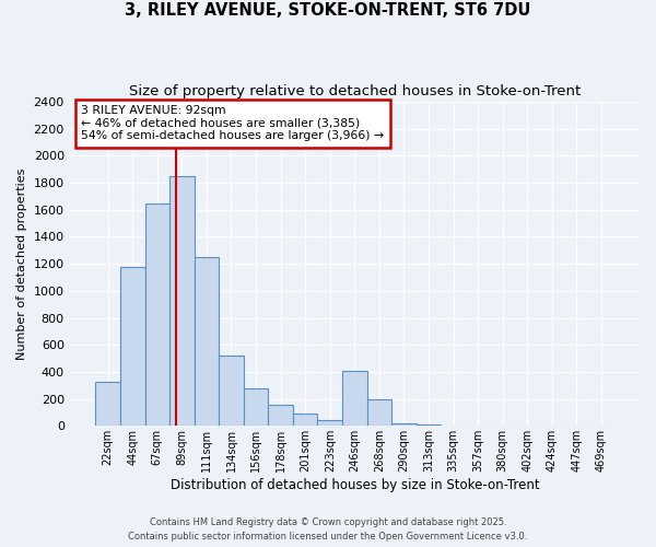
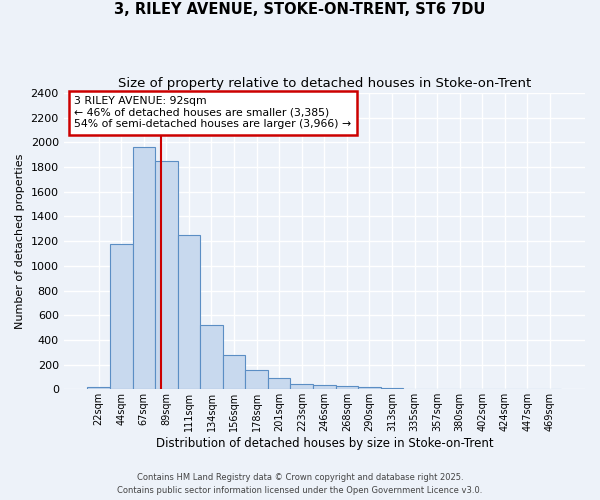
22sqm: 330 -> 20
67sqm: 1650 -> 1960
246sqm: 410 -> 40
268sqm: 200 -> 30
